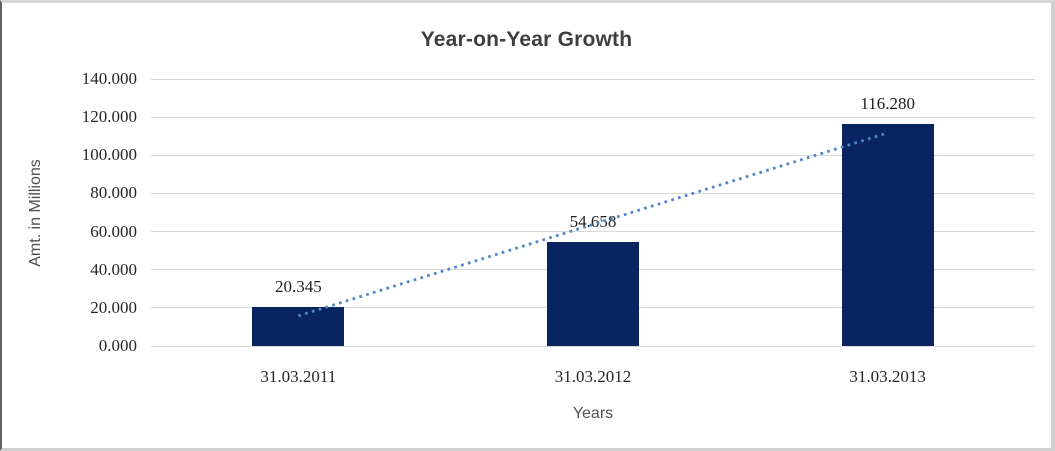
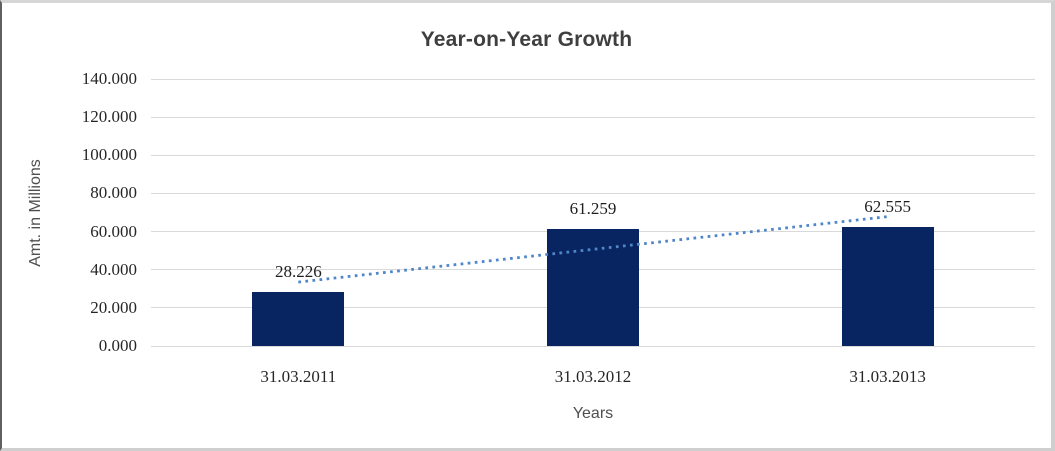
31.03.2011: 20.345 -> 28.226
31.03.2012: 54.658 -> 61.259
31.03.2013: 116.280 -> 62.555
